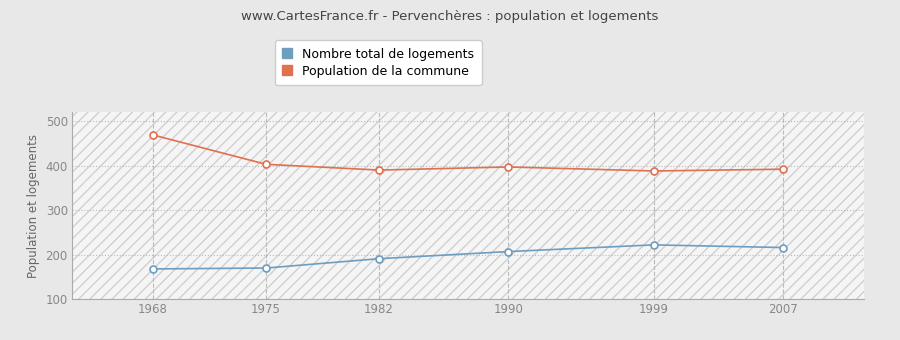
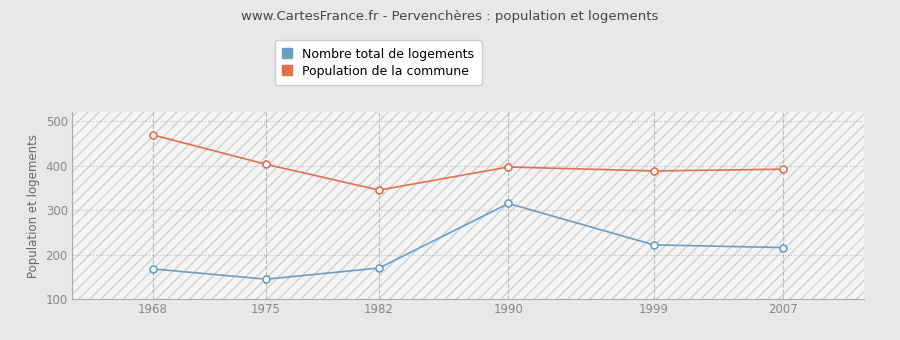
Nombre total de logements/1975: 170 -> 145
Nombre total de logements/1982: 191 -> 170
Population de la commune/1982: 390 -> 345
Nombre total de logements/1990: 207 -> 315
